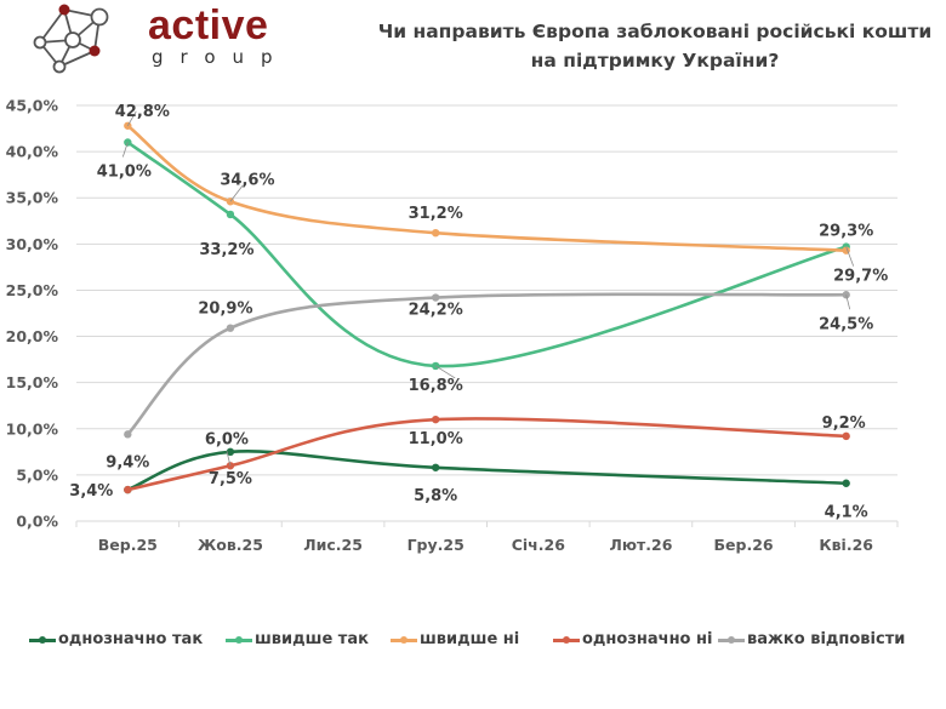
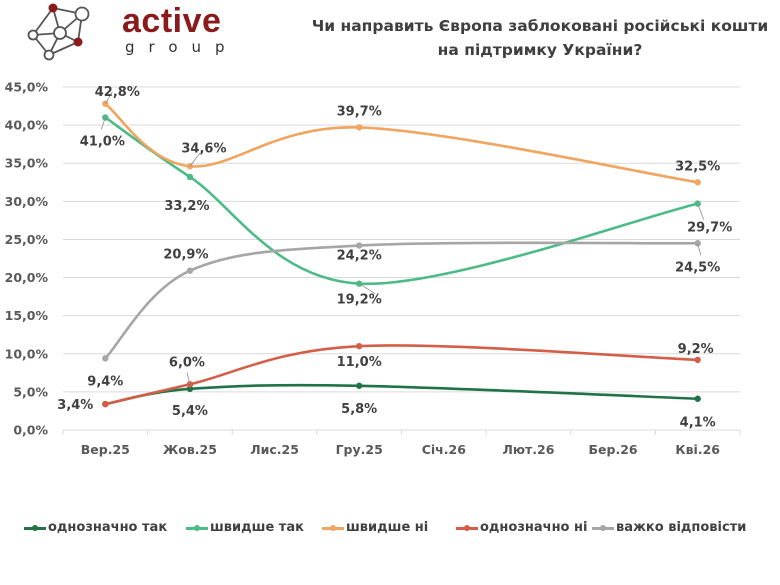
однозначно так/Жов.25: 7,5% -> 5,4%
швидше так/Гру.25: 16,8% -> 19,2%
швидше ні/Гру.25: 31,2% -> 39,7%
швидше ні/Кві.26: 29,3% -> 32,5%
